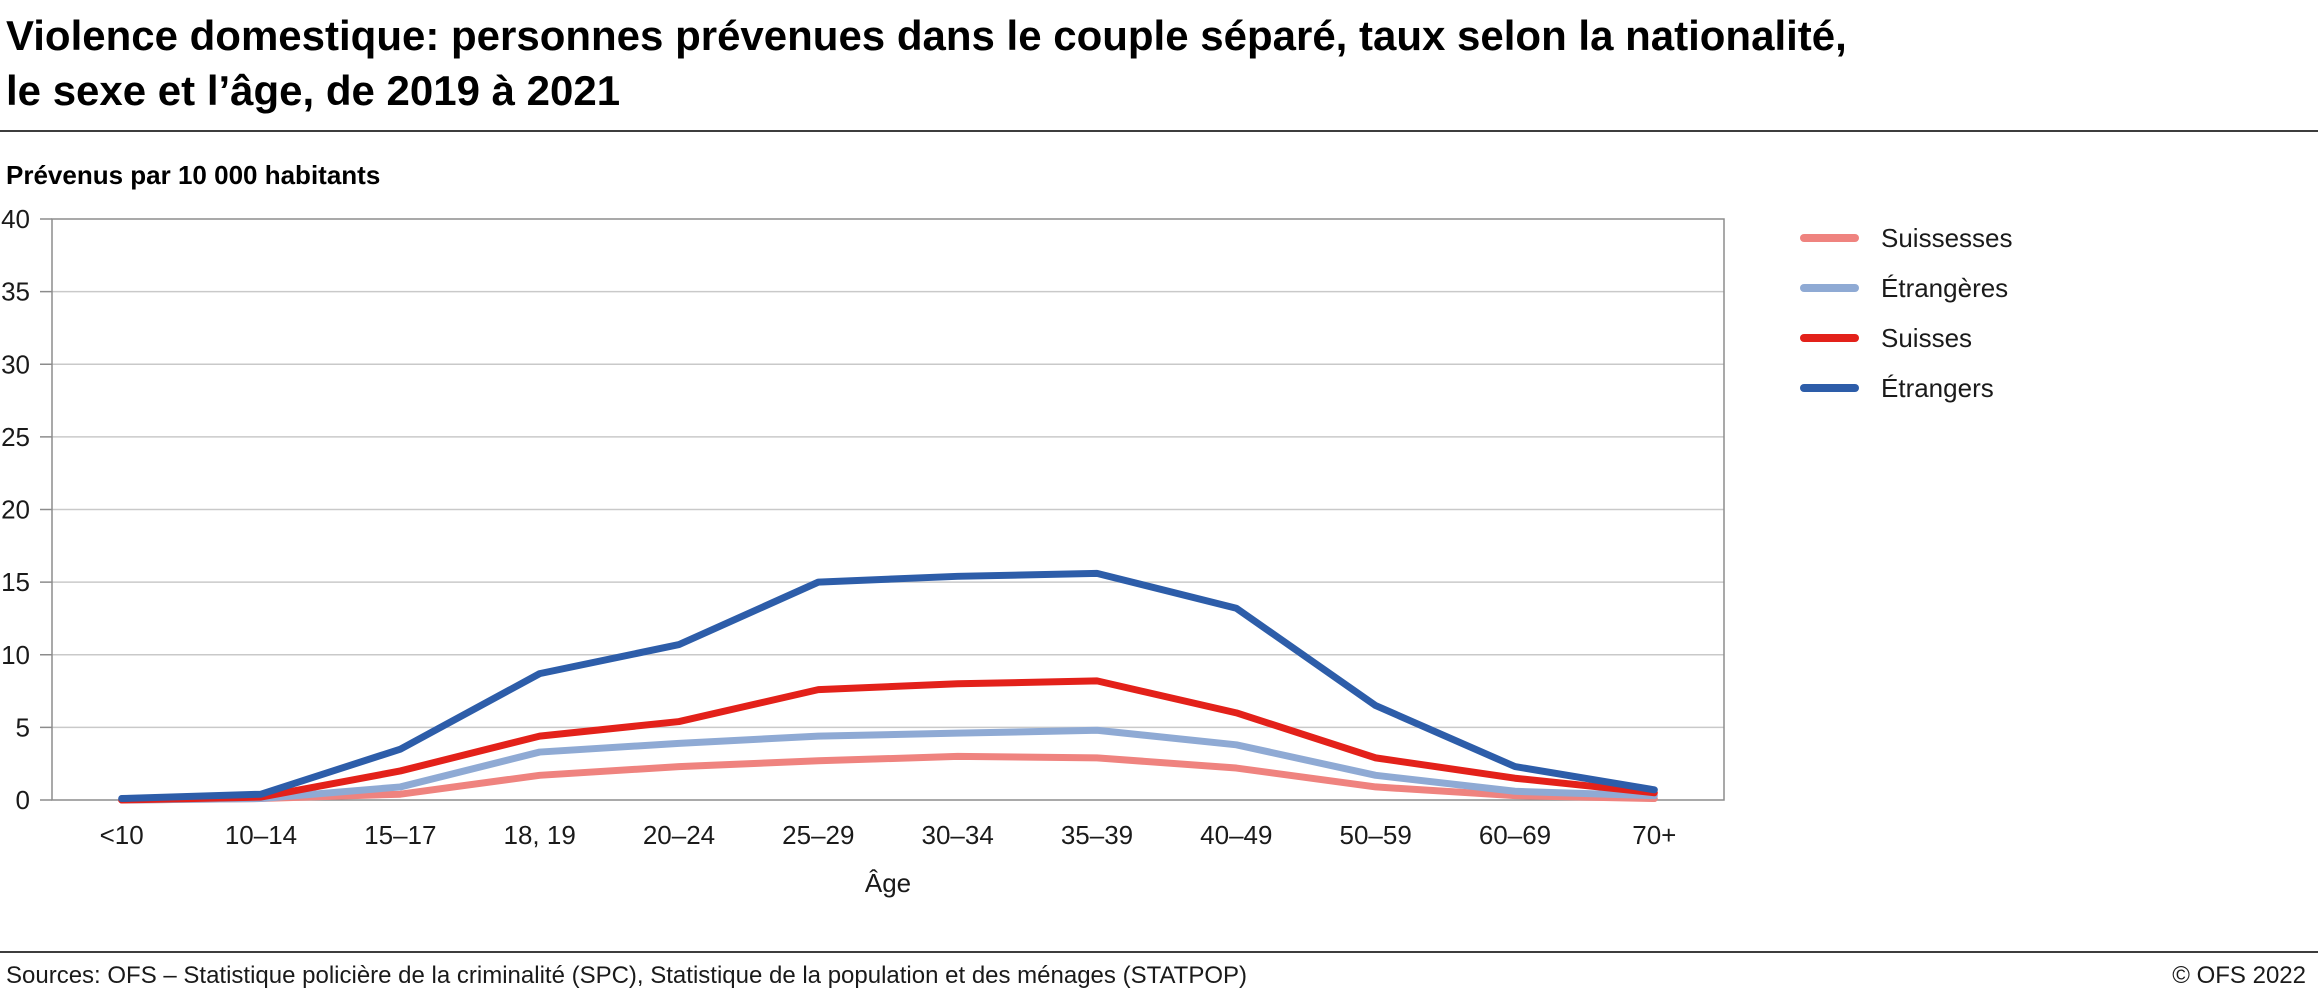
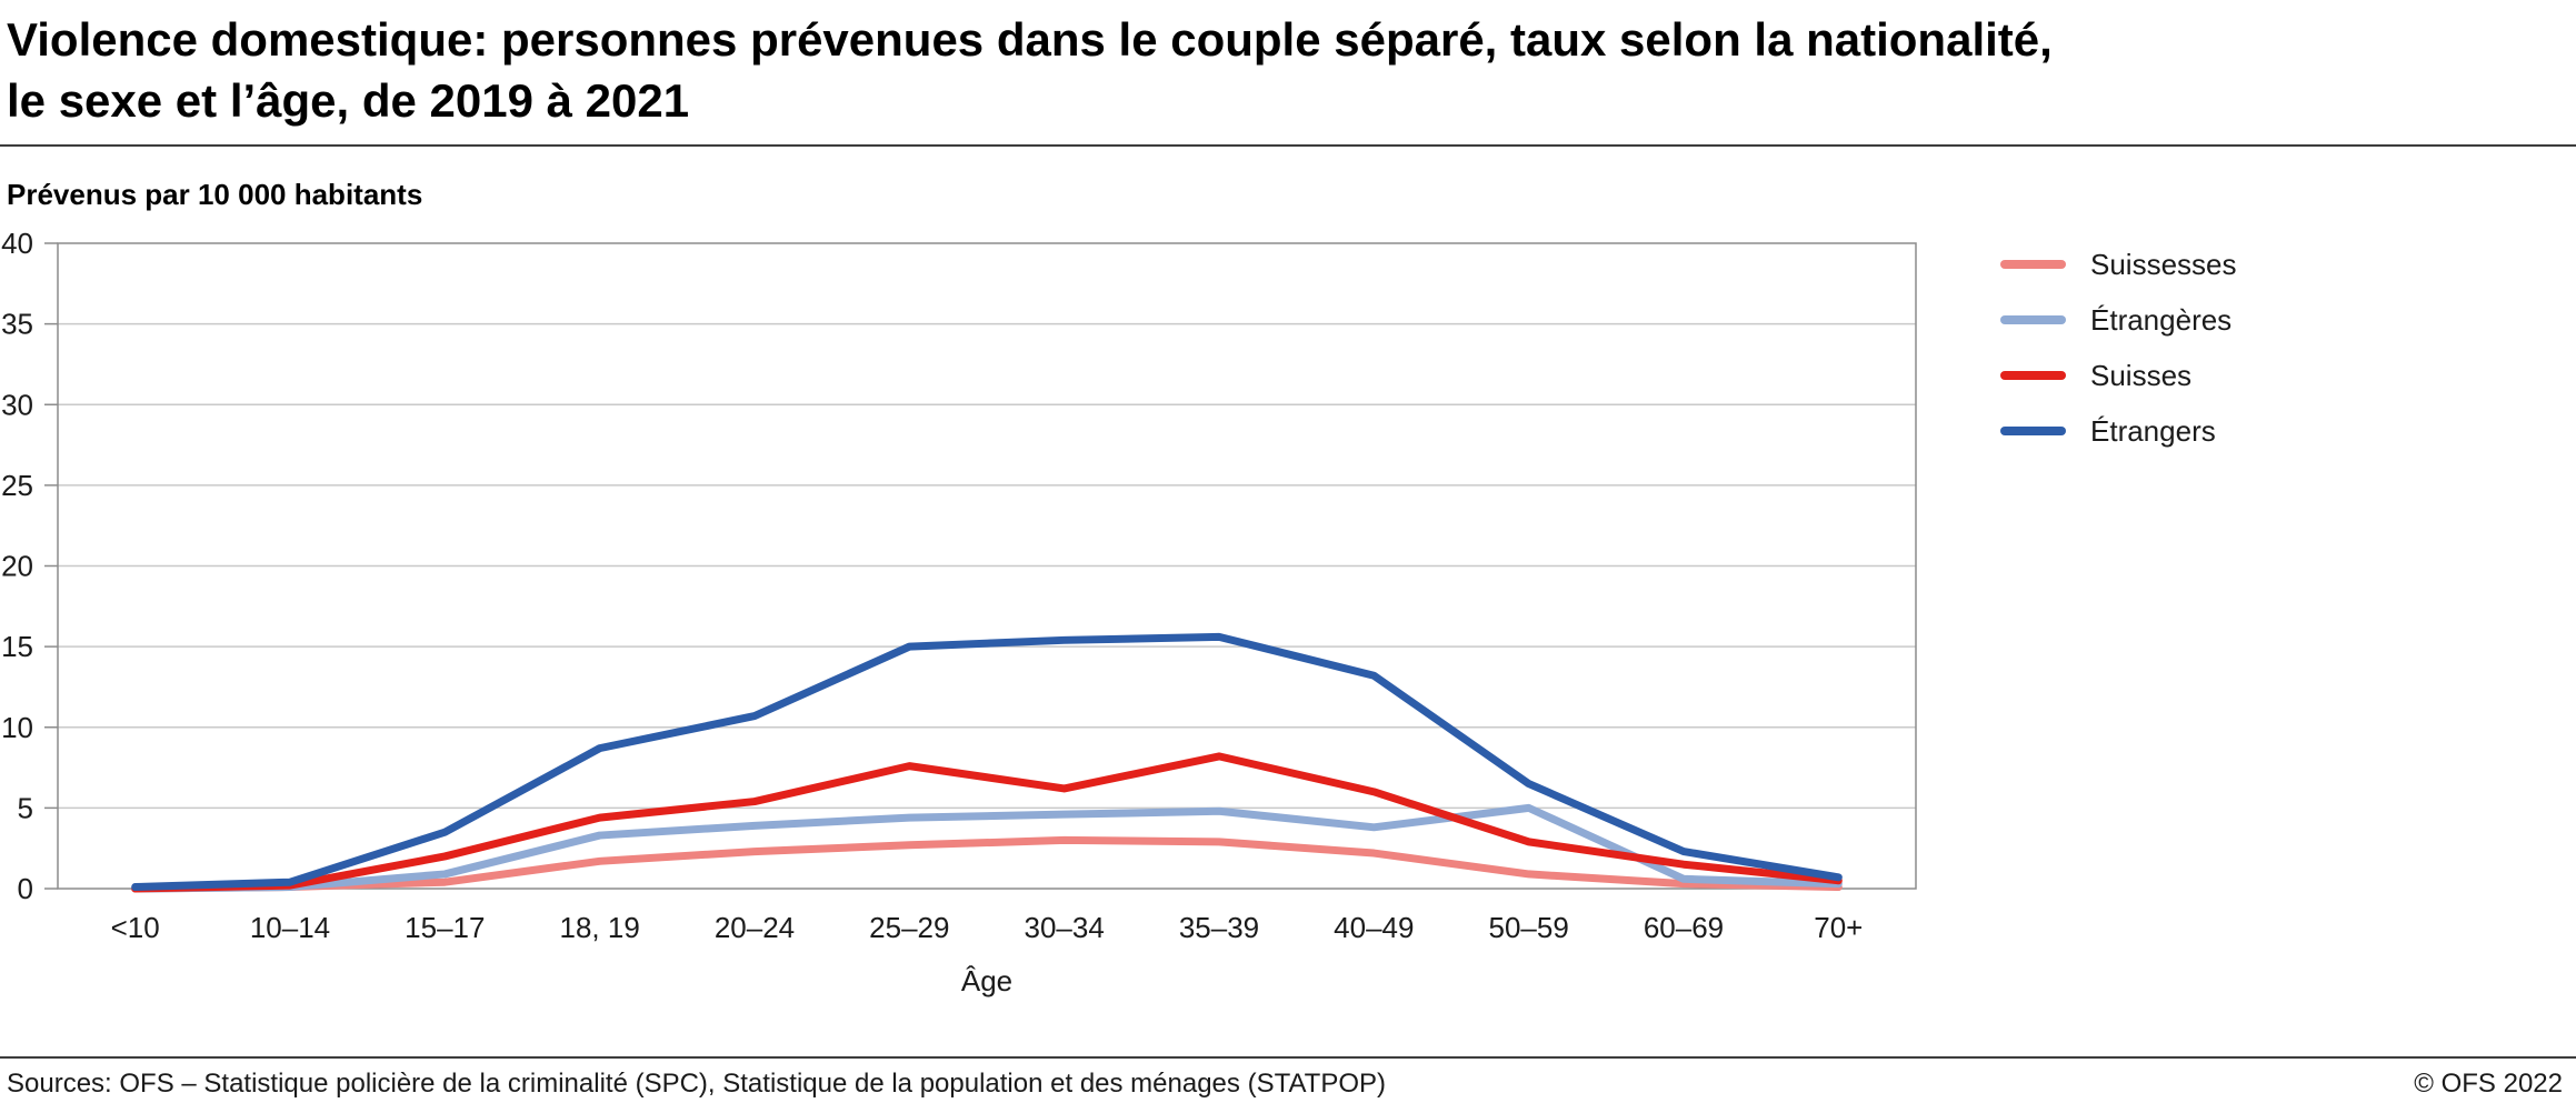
Suisses/30–34: 8.0 -> 6.2
Étrangères/50–59: 1.7 -> 5.0
